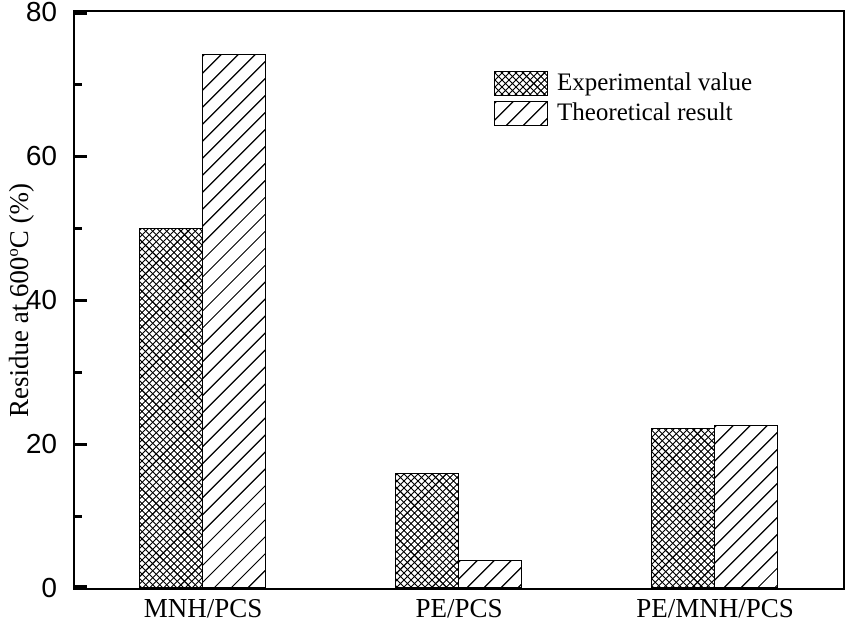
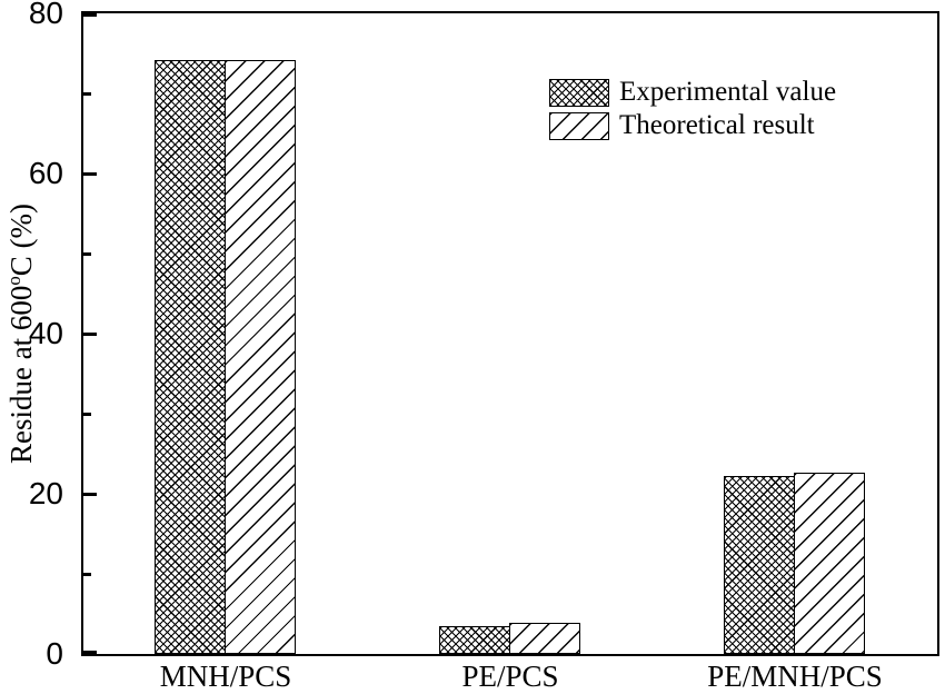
Experimental value/MNH/PCS: 50 -> 74
Experimental value/PE/PCS: 16 -> 4
